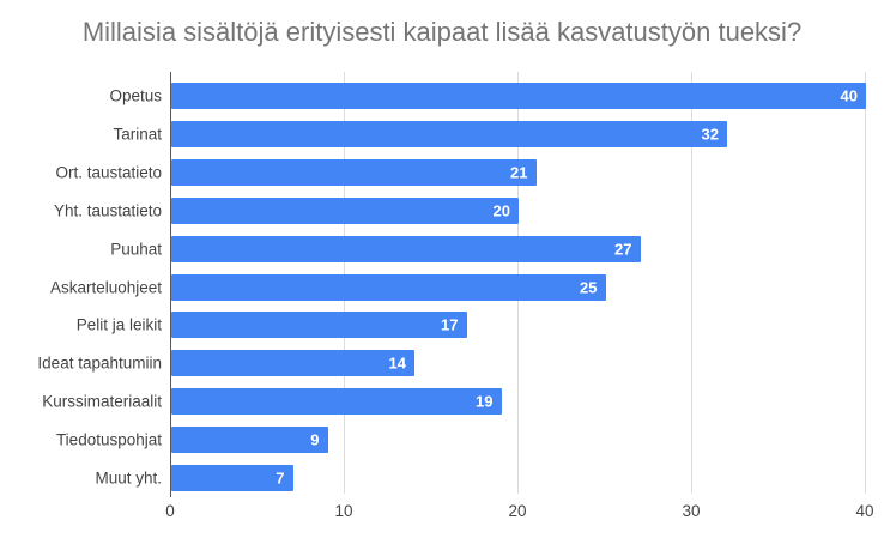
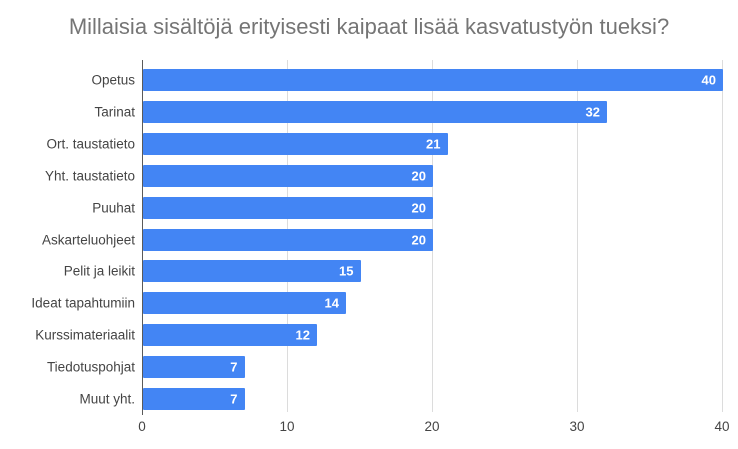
Puuhat: 27 -> 20
Askarteluohjeet: 25 -> 20
Pelit ja leikit: 17 -> 15
Kurssimateriaalit: 19 -> 12
Tiedotuspohjat: 9 -> 7
